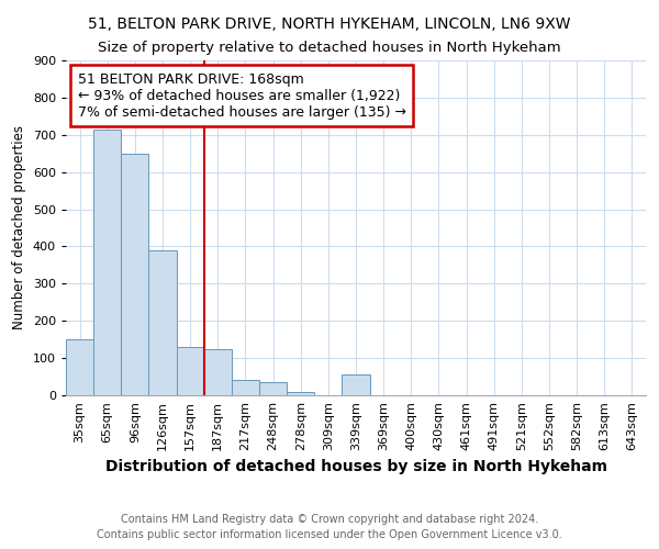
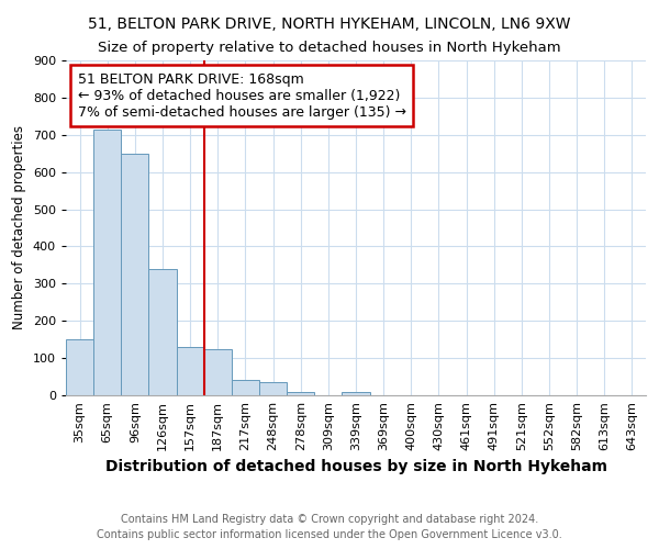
126sqm: 390 -> 340
339sqm: 55 -> 8
